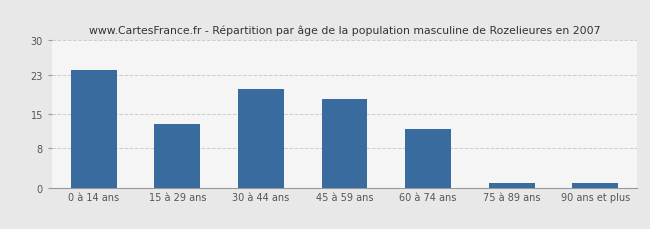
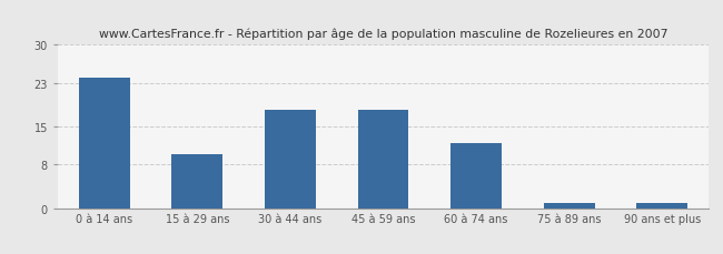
15 à 29 ans: 13 -> 10
30 à 44 ans: 20 -> 18
